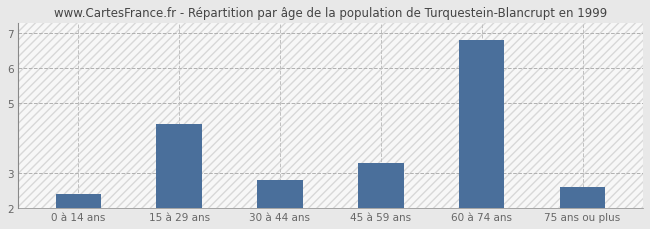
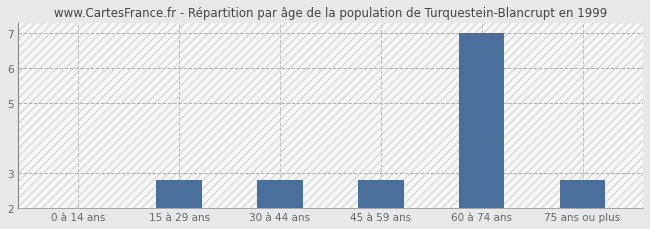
0 à 14 ans: 2.4 -> 2.0
15 à 29 ans: 4.4 -> 2.8
45 à 59 ans: 3.3 -> 2.8
60 à 74 ans: 6.8 -> 7.0
75 ans ou plus: 2.6 -> 2.8
